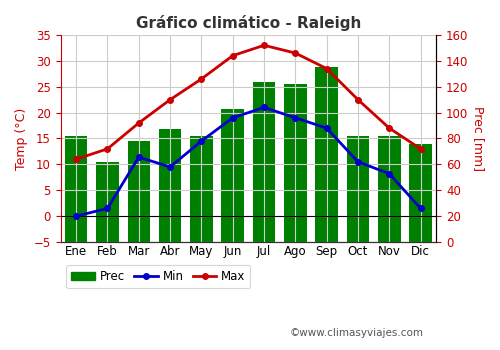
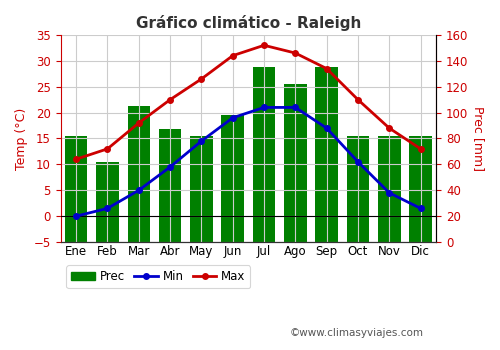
Prec/Mar: 78 -> 105
Min/Mar: 11.4 -> 5.0
Prec/Jun: 103 -> 98
Prec/Jul: 124 -> 135
Min/Ago: 19.0 -> 21.0
Min/Nov: 8.2 -> 4.5
Prec/Dic: 76 -> 82
